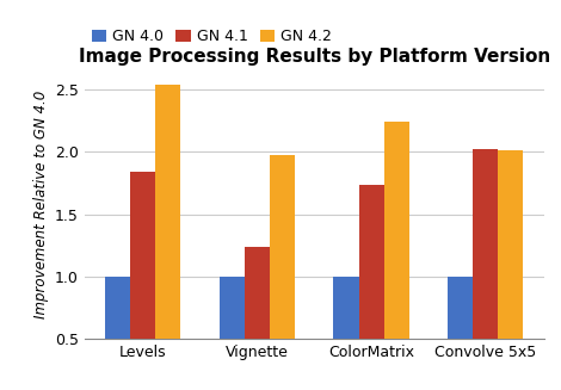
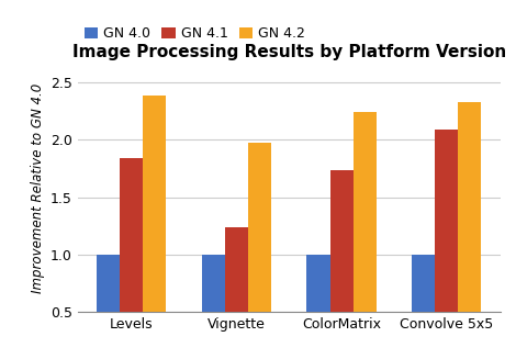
GN 4.2/Levels: 2.53 -> 2.38
GN 4.1/Convolve 5x5: 2.02 -> 2.09
GN 4.2/Convolve 5x5: 2.01 -> 2.32
